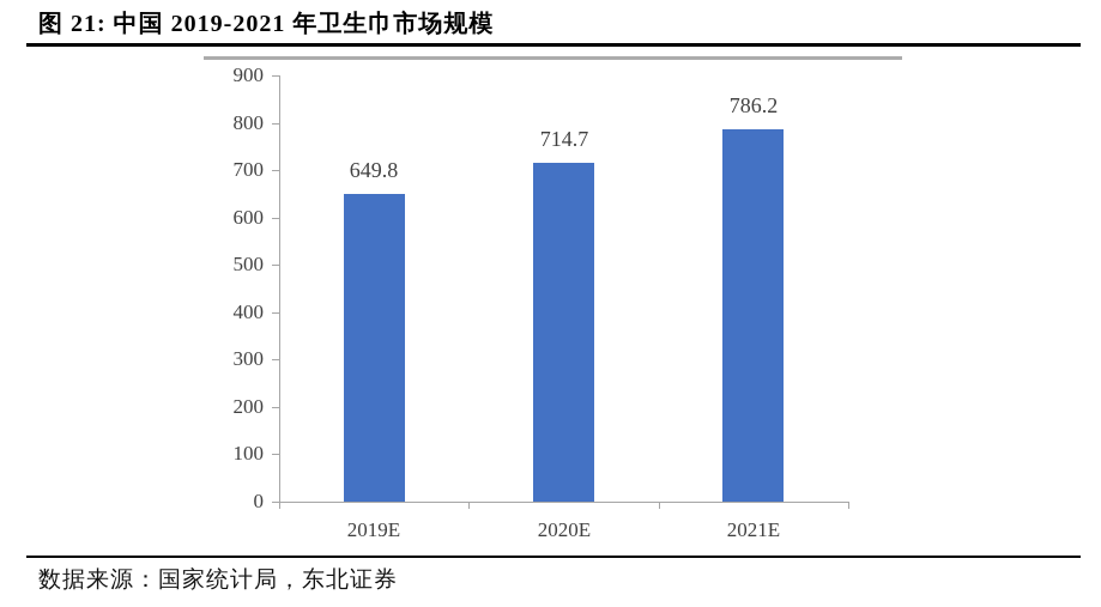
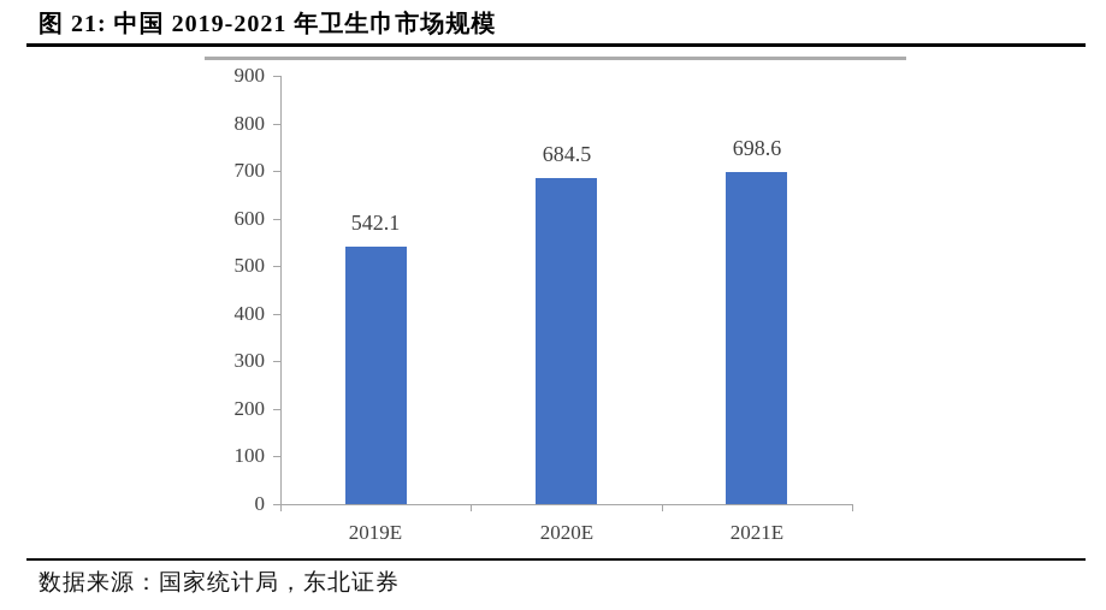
2019E: 649.8 -> 542.1
2020E: 714.7 -> 684.5
2021E: 786.2 -> 698.6
